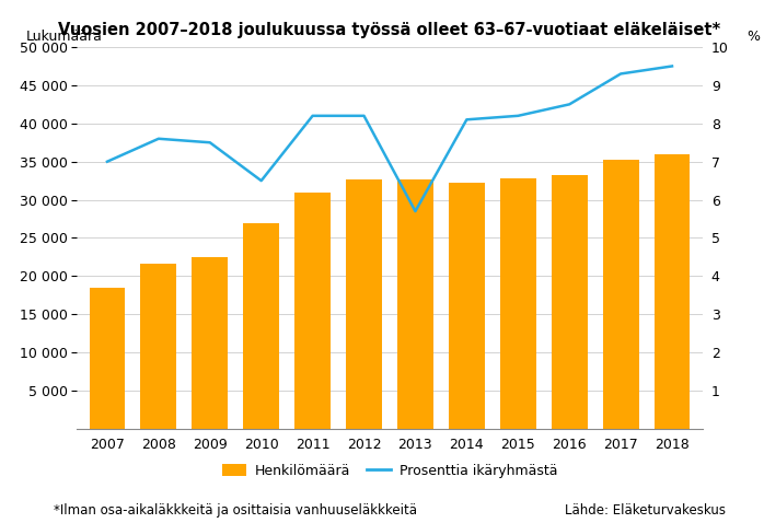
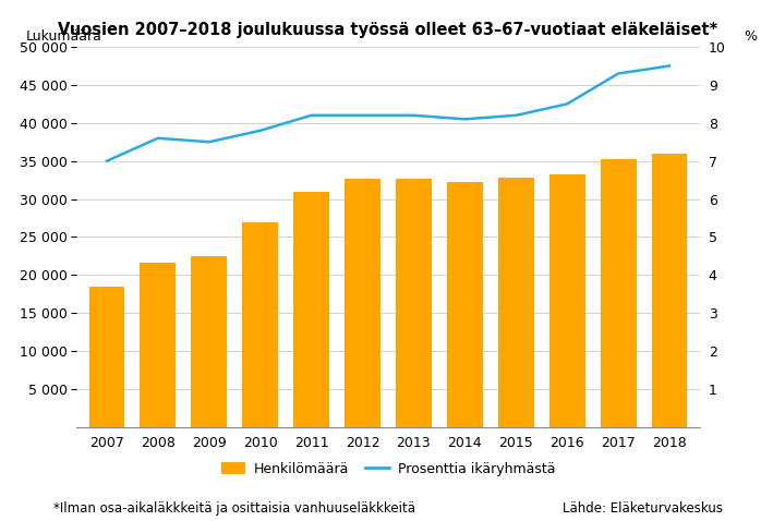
Prosenttia ikäryhmästä/2010: 6.5 -> 7.8
Prosenttia ikäryhmästä/2013: 5.7 -> 8.2
